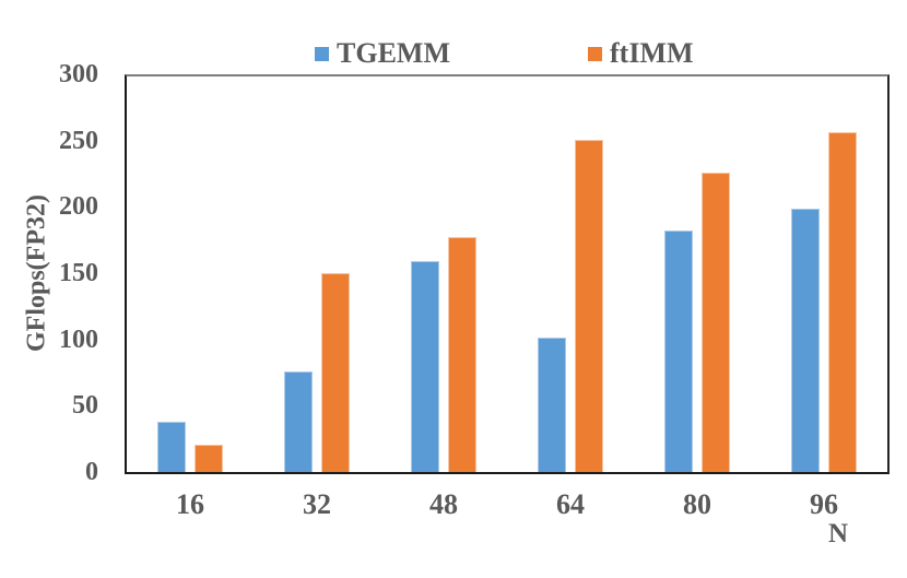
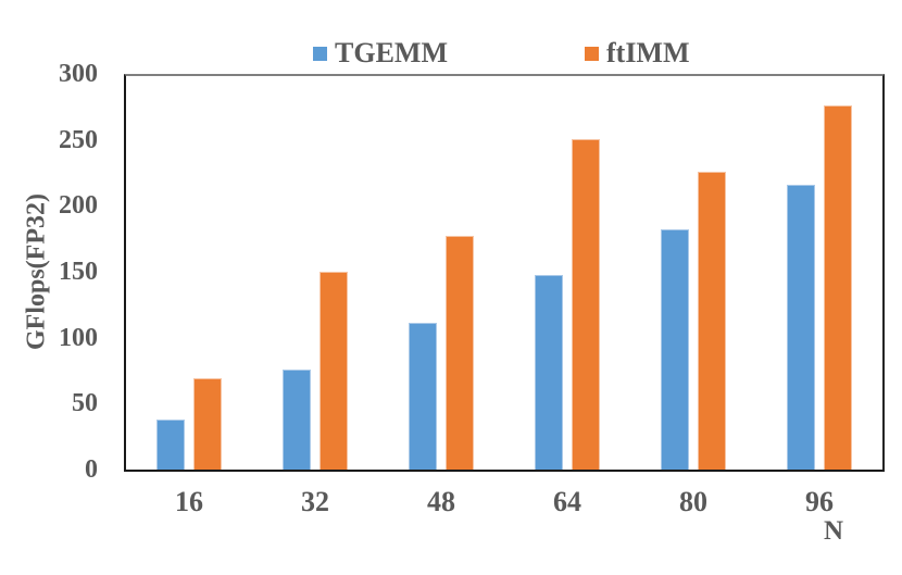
ftIMM/16: 21 -> 70
TGEMM/48: 160 -> 112
TGEMM/64: 102 -> 148
TGEMM/96: 200 -> 217
ftIMM/96: 258 -> 278
